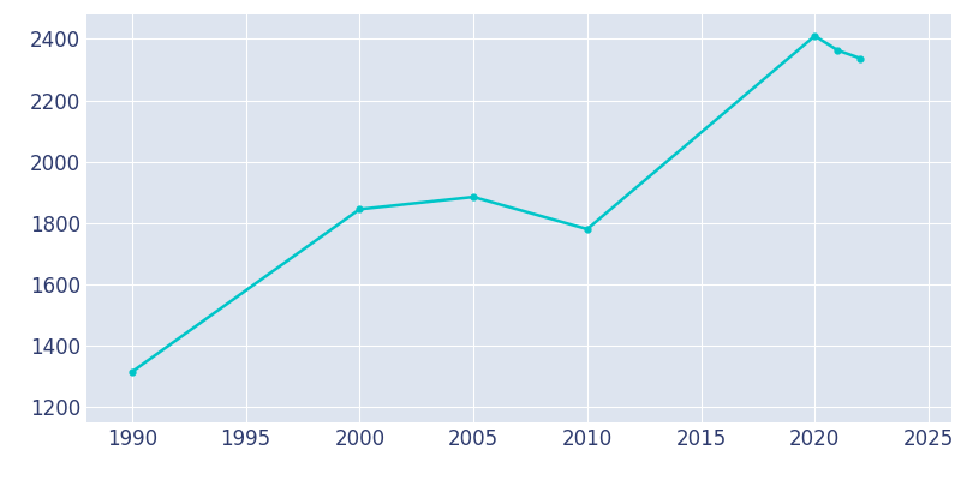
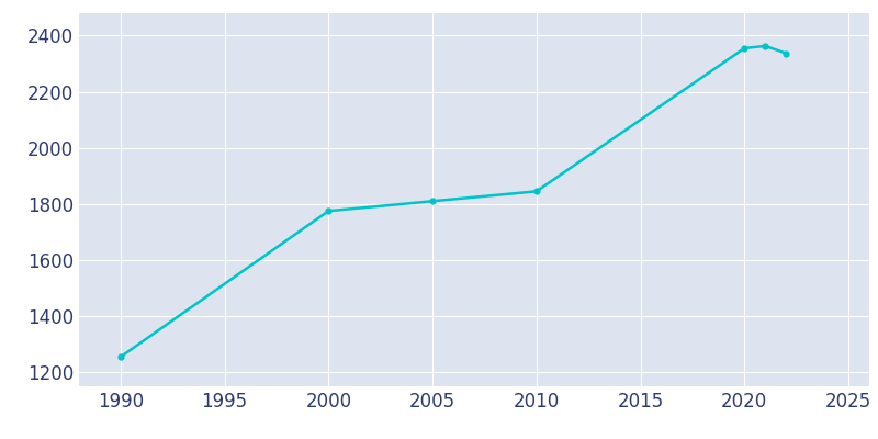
1990: 1315 -> 1255
2000: 1845 -> 1775
2005: 1885 -> 1810
2010: 1780 -> 1845
2020: 2410 -> 2355
